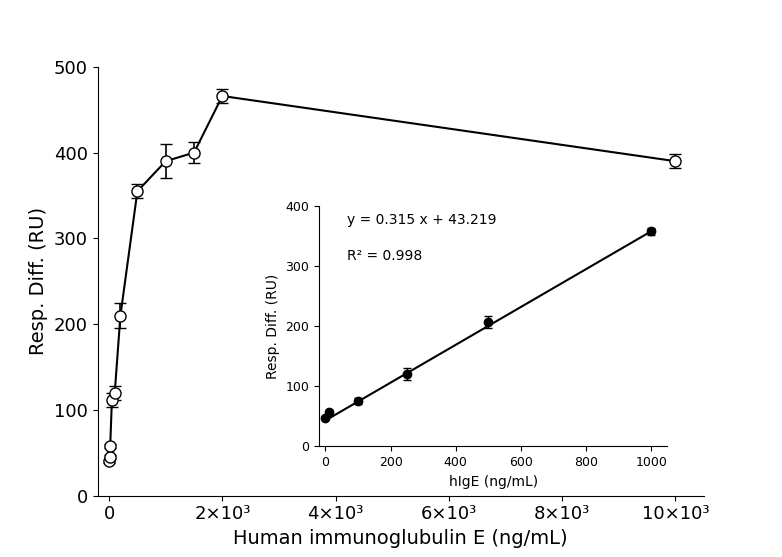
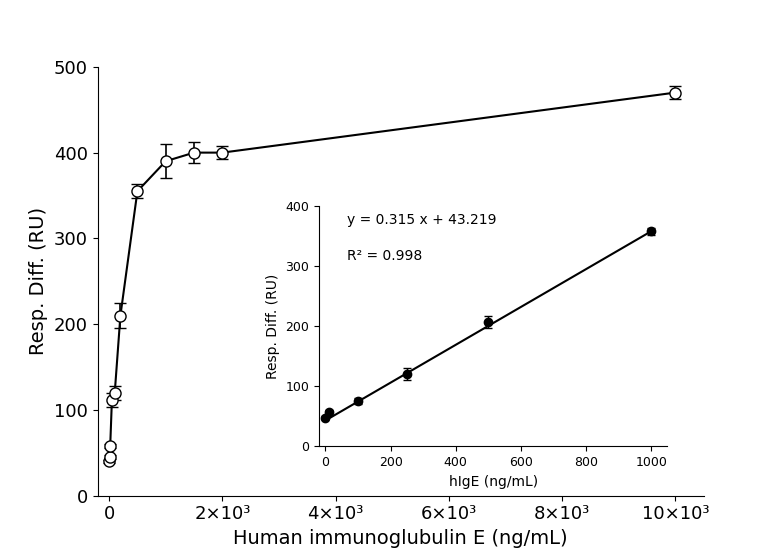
2×10³: 466 -> 400
10×10³: 390 -> 470
